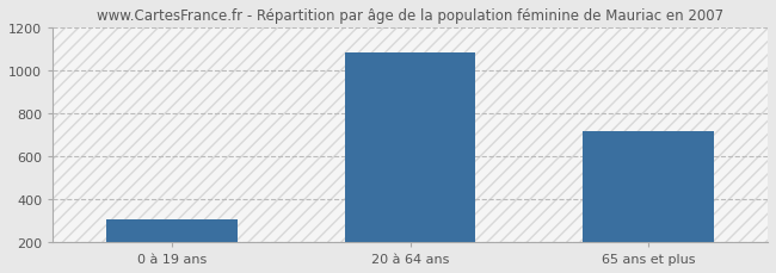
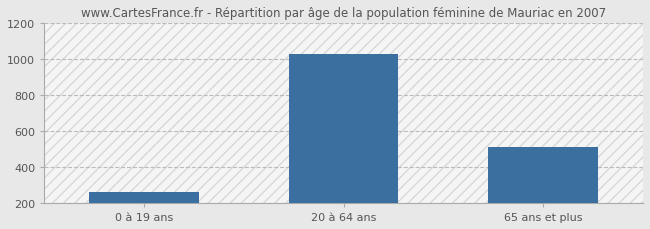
0 à 19 ans: 300 -> 260
20 à 64 ans: 1080 -> 1030
65 ans et plus: 720 -> 510
